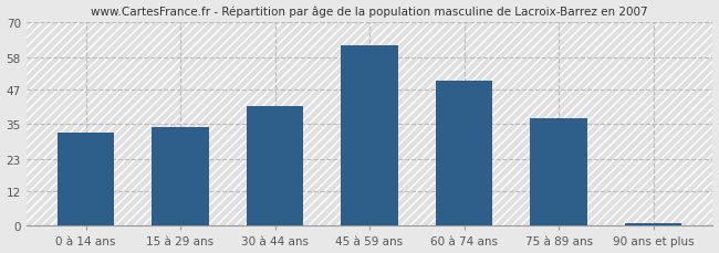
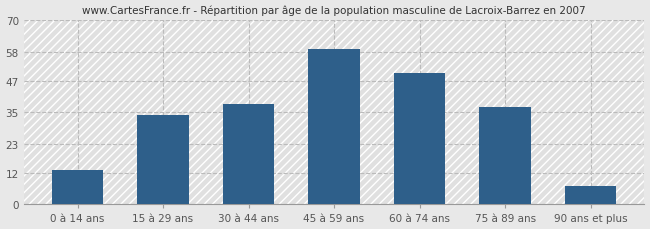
0 à 14 ans: 32 -> 13
30 à 44 ans: 41 -> 38
45 à 59 ans: 62 -> 59
90 ans et plus: 1 -> 7
